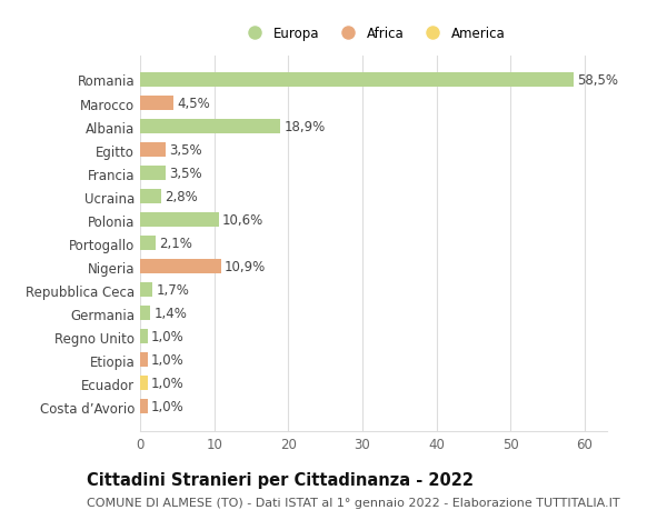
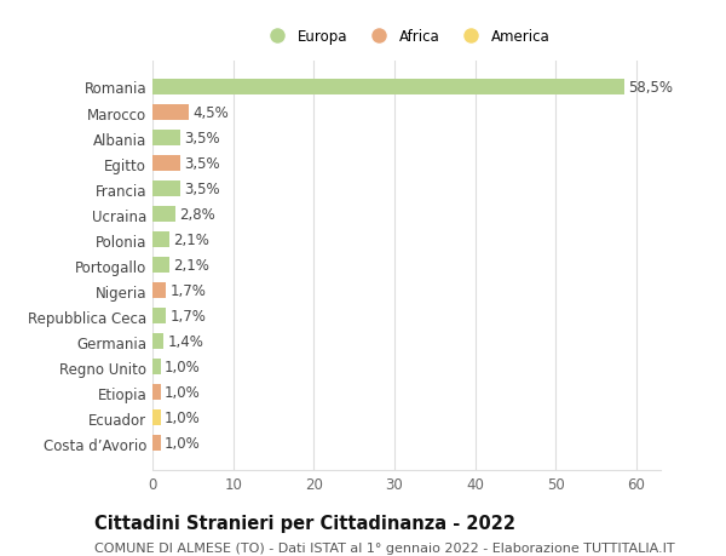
Albania: 18,9% -> 3,5%
Polonia: 10,6% -> 2,1%
Nigeria: 10,9% -> 1,7%
